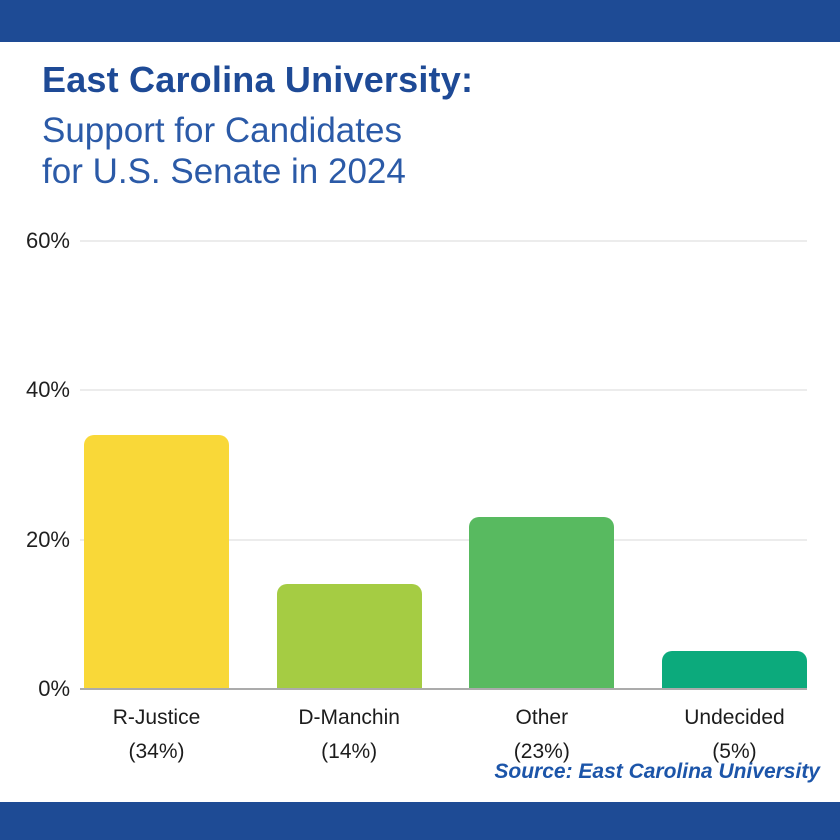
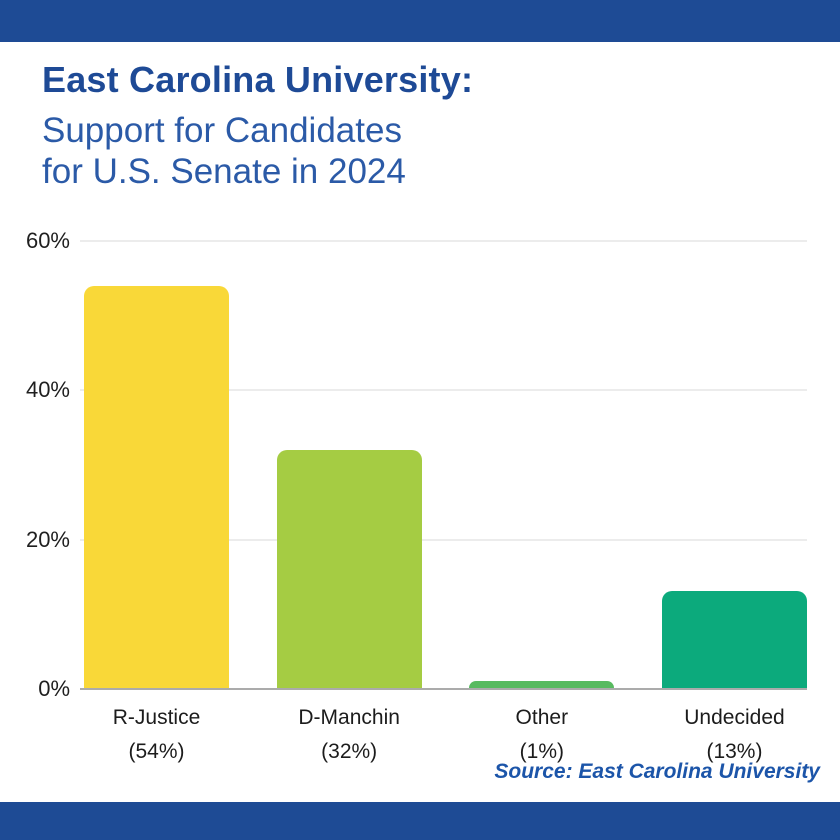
R-Justice: 34% -> 54%
D-Manchin: 14% -> 32%
Other: 23% -> 1%
Undecided: 5% -> 13%
